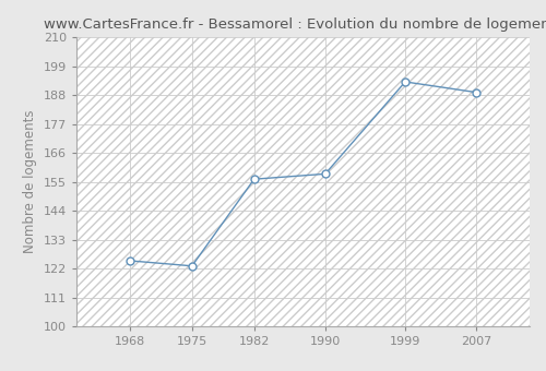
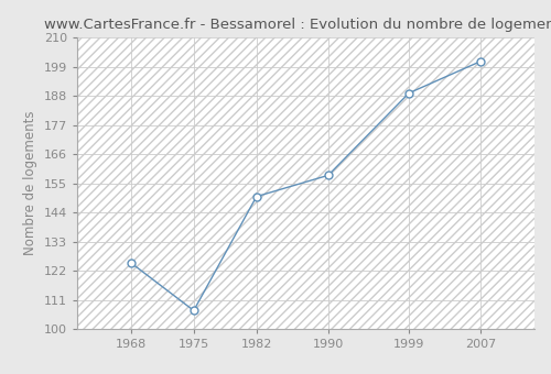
1975: 123 -> 107
1982: 156 -> 150
1999: 193 -> 189
2007: 189 -> 201
